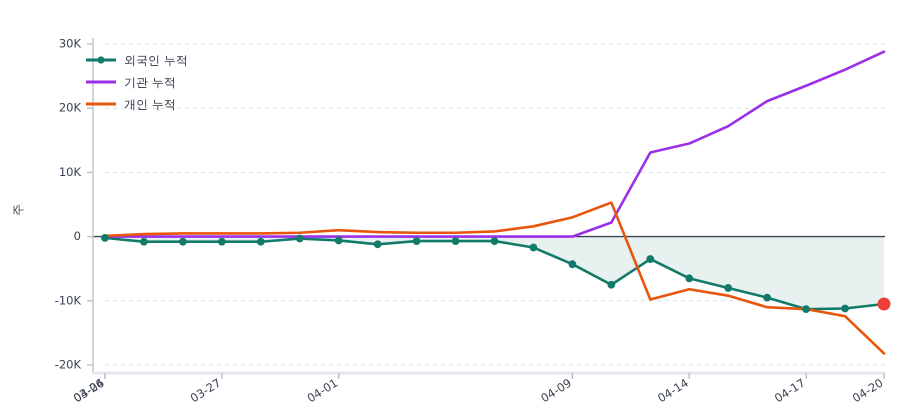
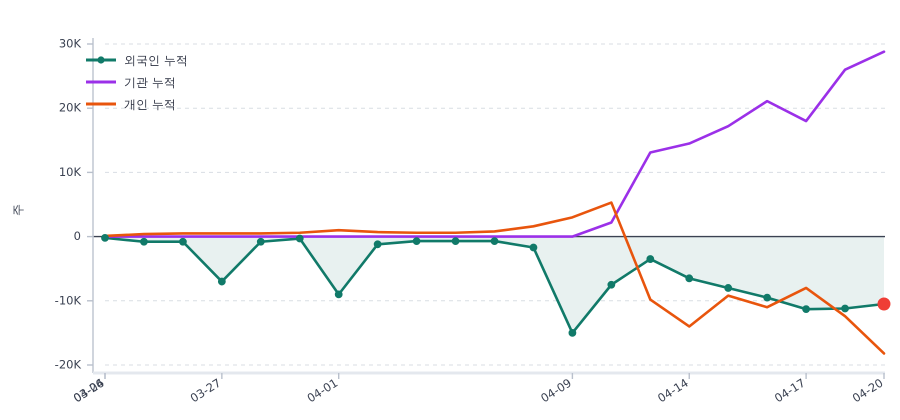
외국인 누적/03-27: -1K -> -7K
외국인 누적/04-01: -1K -> -9K
외국인 누적/04-09: -4K -> -15K
개인 누적/04-14: -8K -> -14K
기관 누적/04-17: 24K -> 18K
개인 누적/04-17: -11K -> -8K
